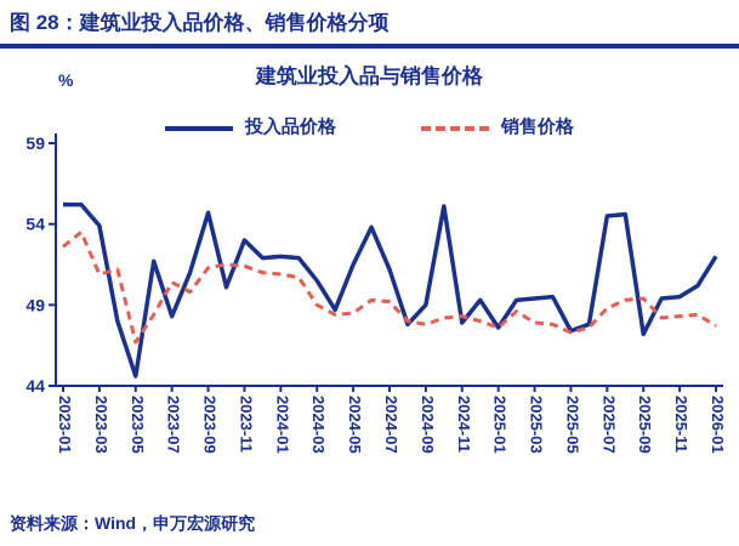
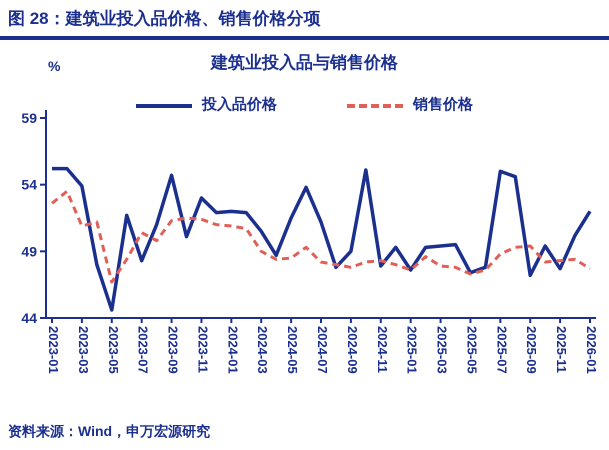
销售价格/2024-07: 49.2 -> 48.2
投入品价格/2025-07: 54.5 -> 55.0
投入品价格/2025-11: 49.5 -> 47.7
